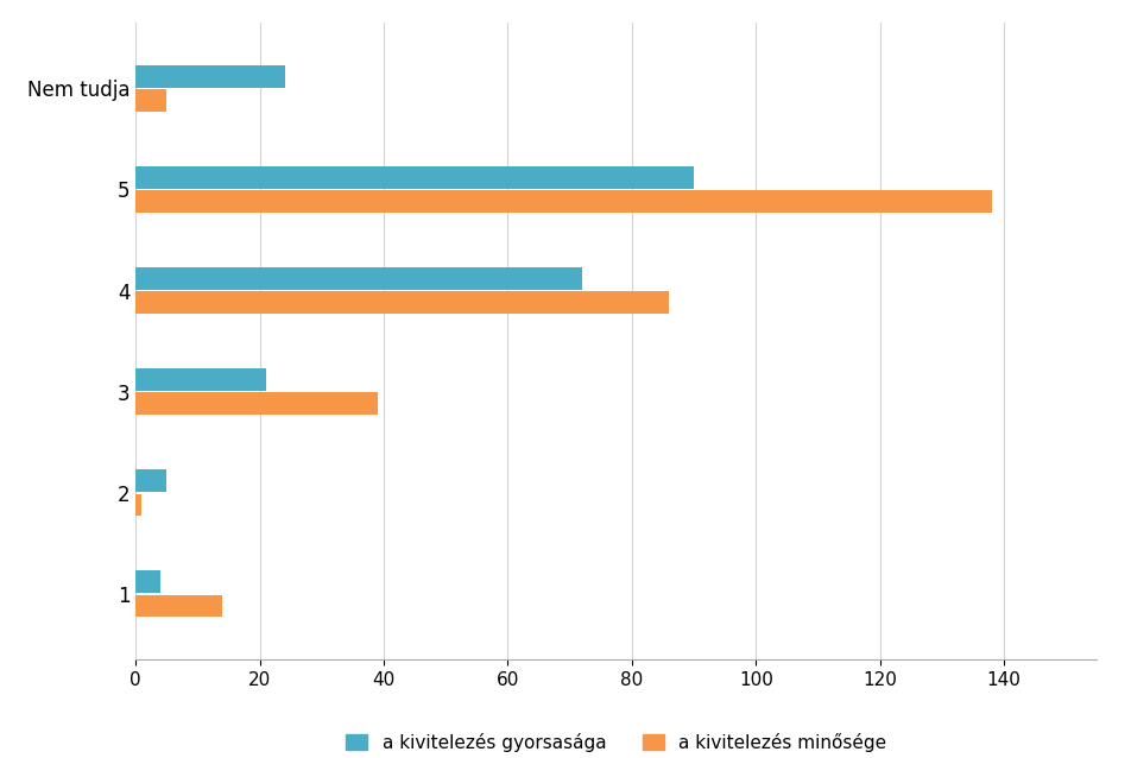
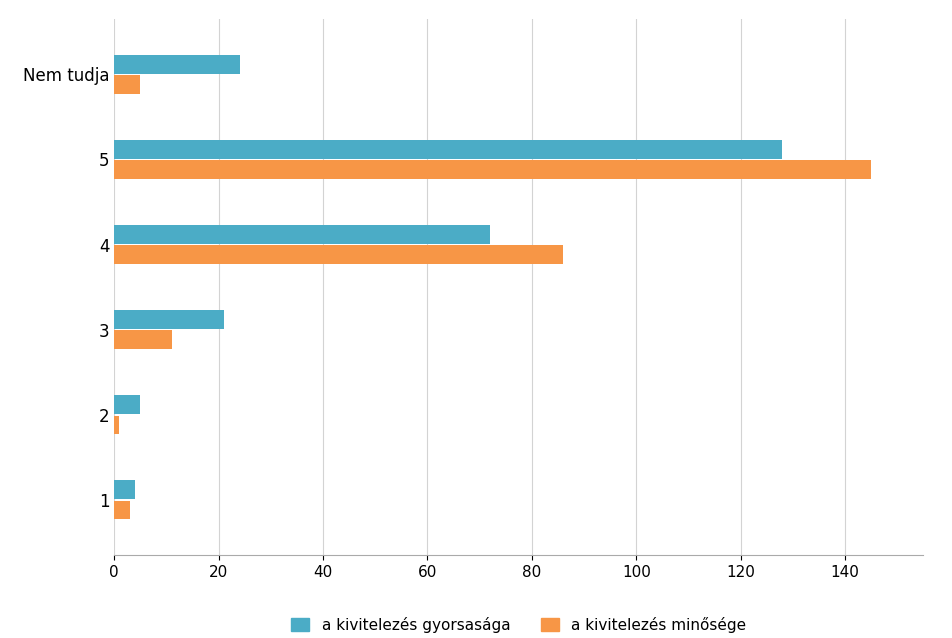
a kivitelezés gyorsasága/5: 90 -> 128
a kivitelezés minősége/5: 138 -> 145
a kivitelezés minősége/3: 39 -> 11
a kivitelezés minősége/1: 14 -> 3
